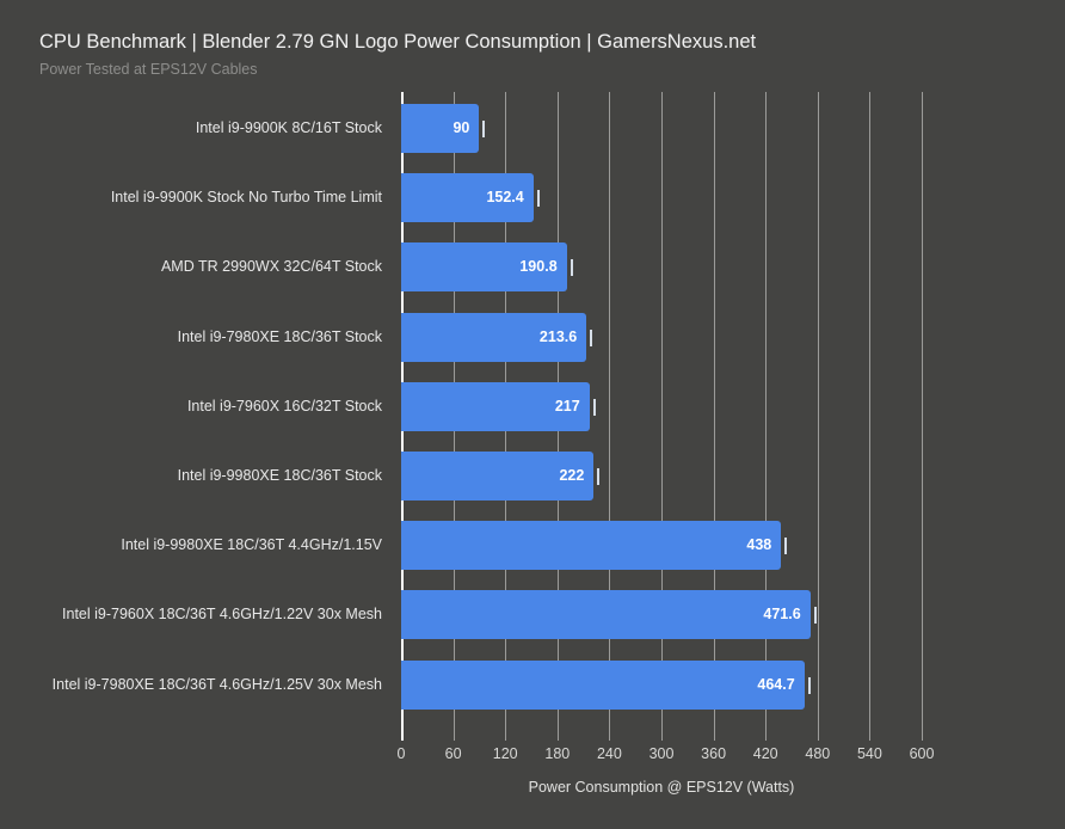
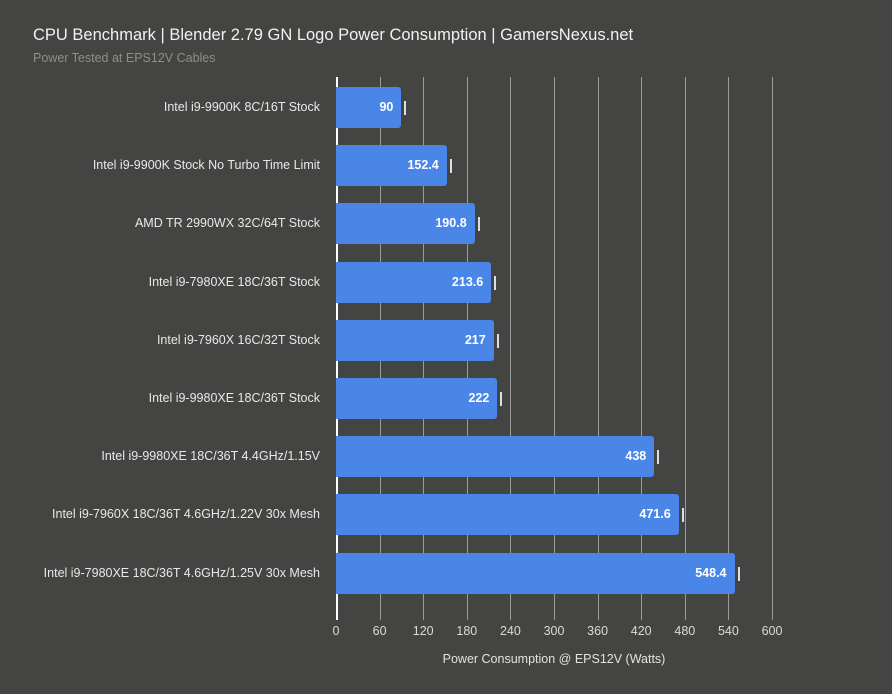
Intel i9-7980XE 18C/36T 4.6GHz/1.25V 30x Mesh: 464.7 -> 548.4
